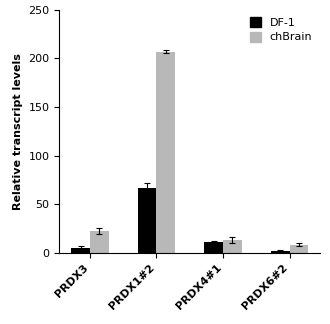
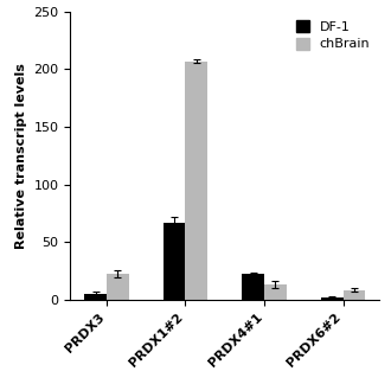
DF-1/PRDX4#1: 11 -> 22
